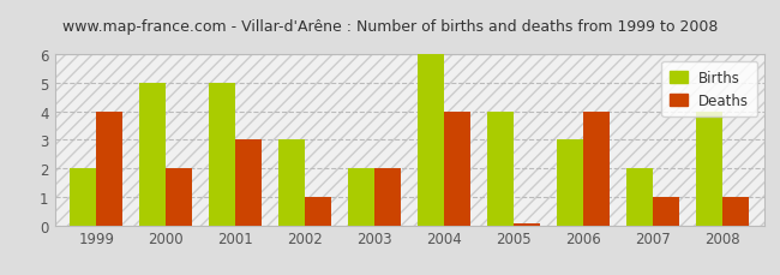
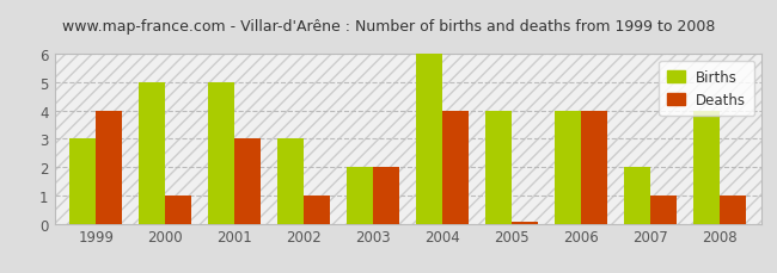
Births/1999: 2 -> 3
Deaths/2000: 2.00 -> 1.00
Births/2006: 3 -> 4
